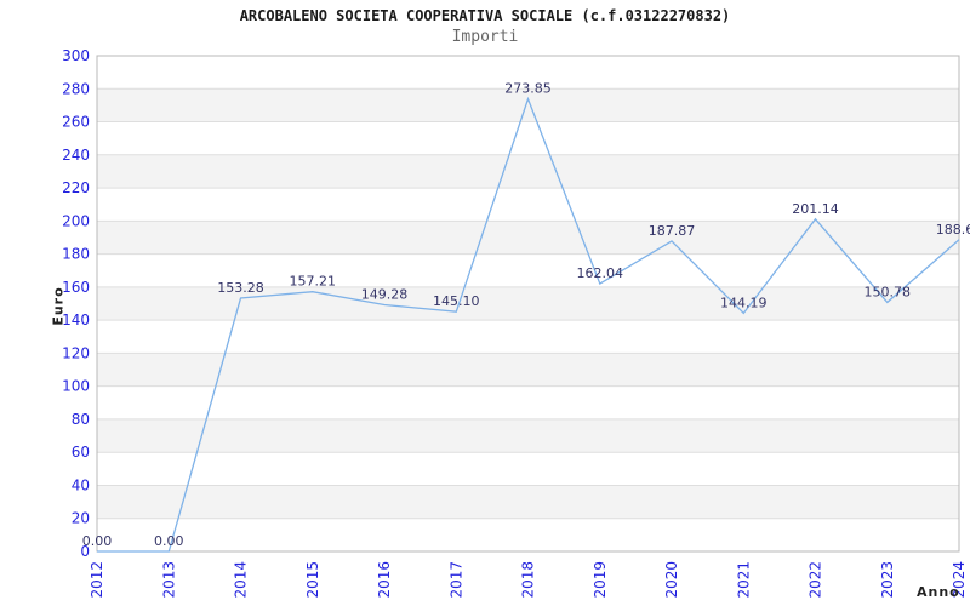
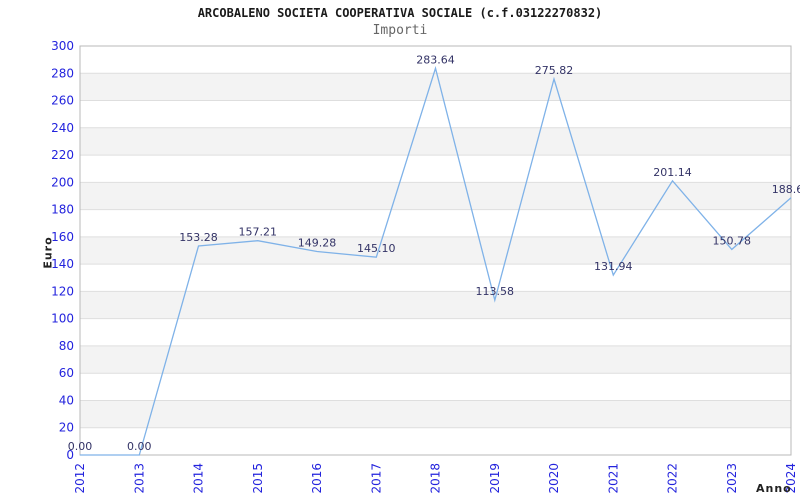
2018: 273.85 -> 283.64
2019: 162.04 -> 113.58
2020: 187.87 -> 275.82
2021: 144.19 -> 131.94
